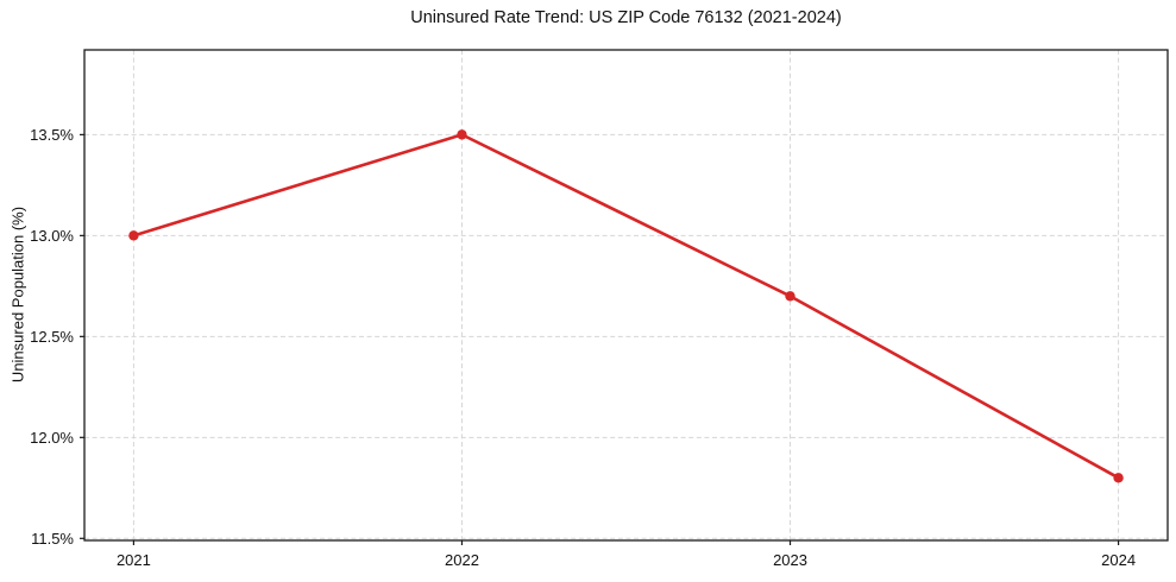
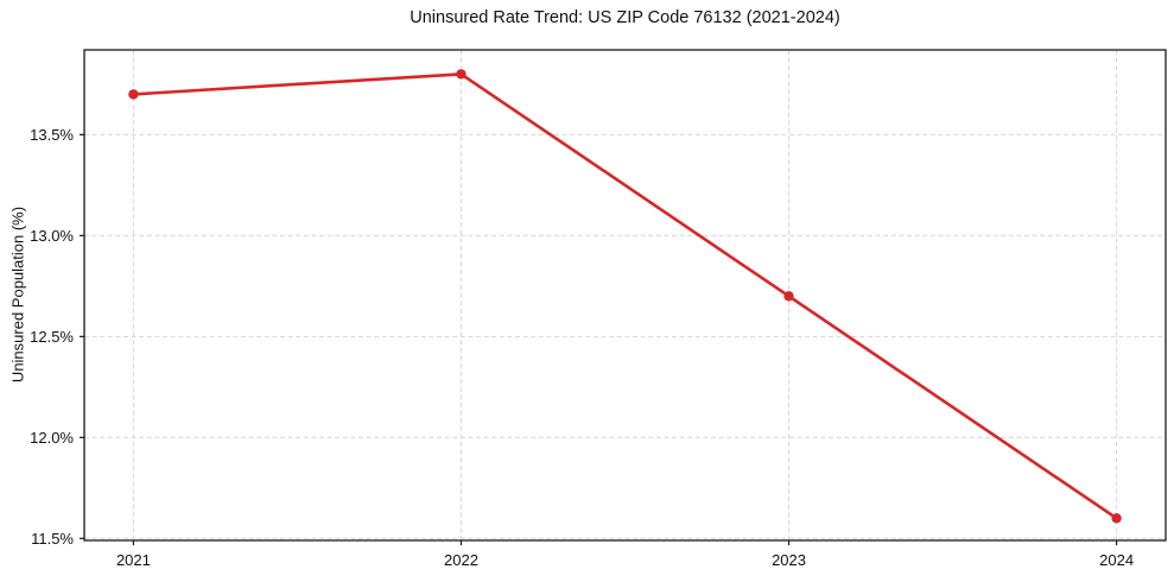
2021: 13.0% -> 13.7%
2022: 13.5% -> 13.8%
2024: 11.8% -> 11.6%
